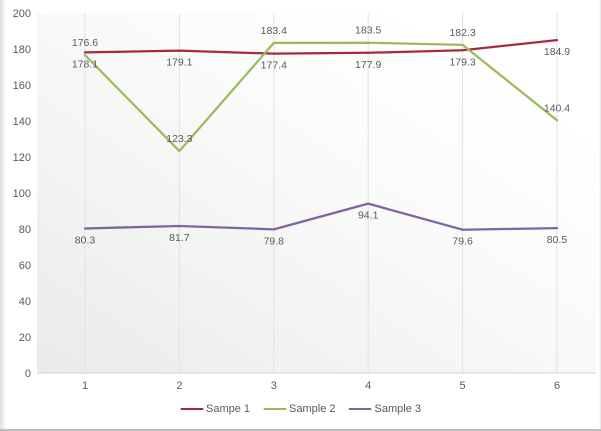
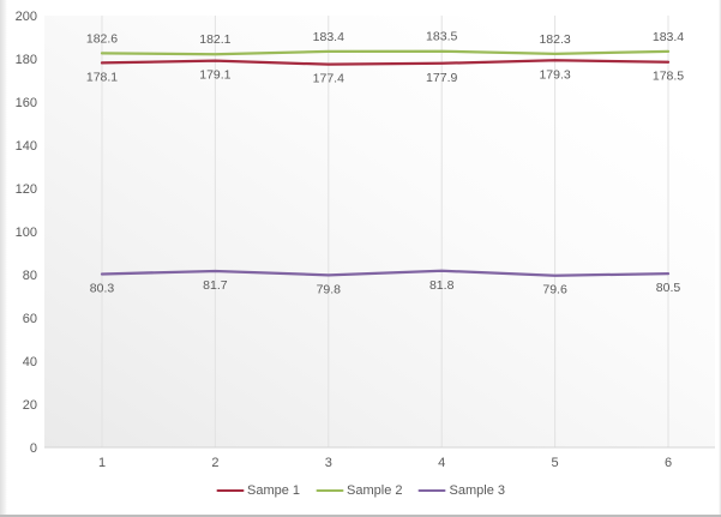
Sample 2/1: 176.6 -> 182.6
Sample 2/2: 123.3 -> 182.1
Sample 3/4: 94.1 -> 81.8
Sampe 1/6: 184.9 -> 178.5
Sample 2/6: 140.4 -> 183.4
